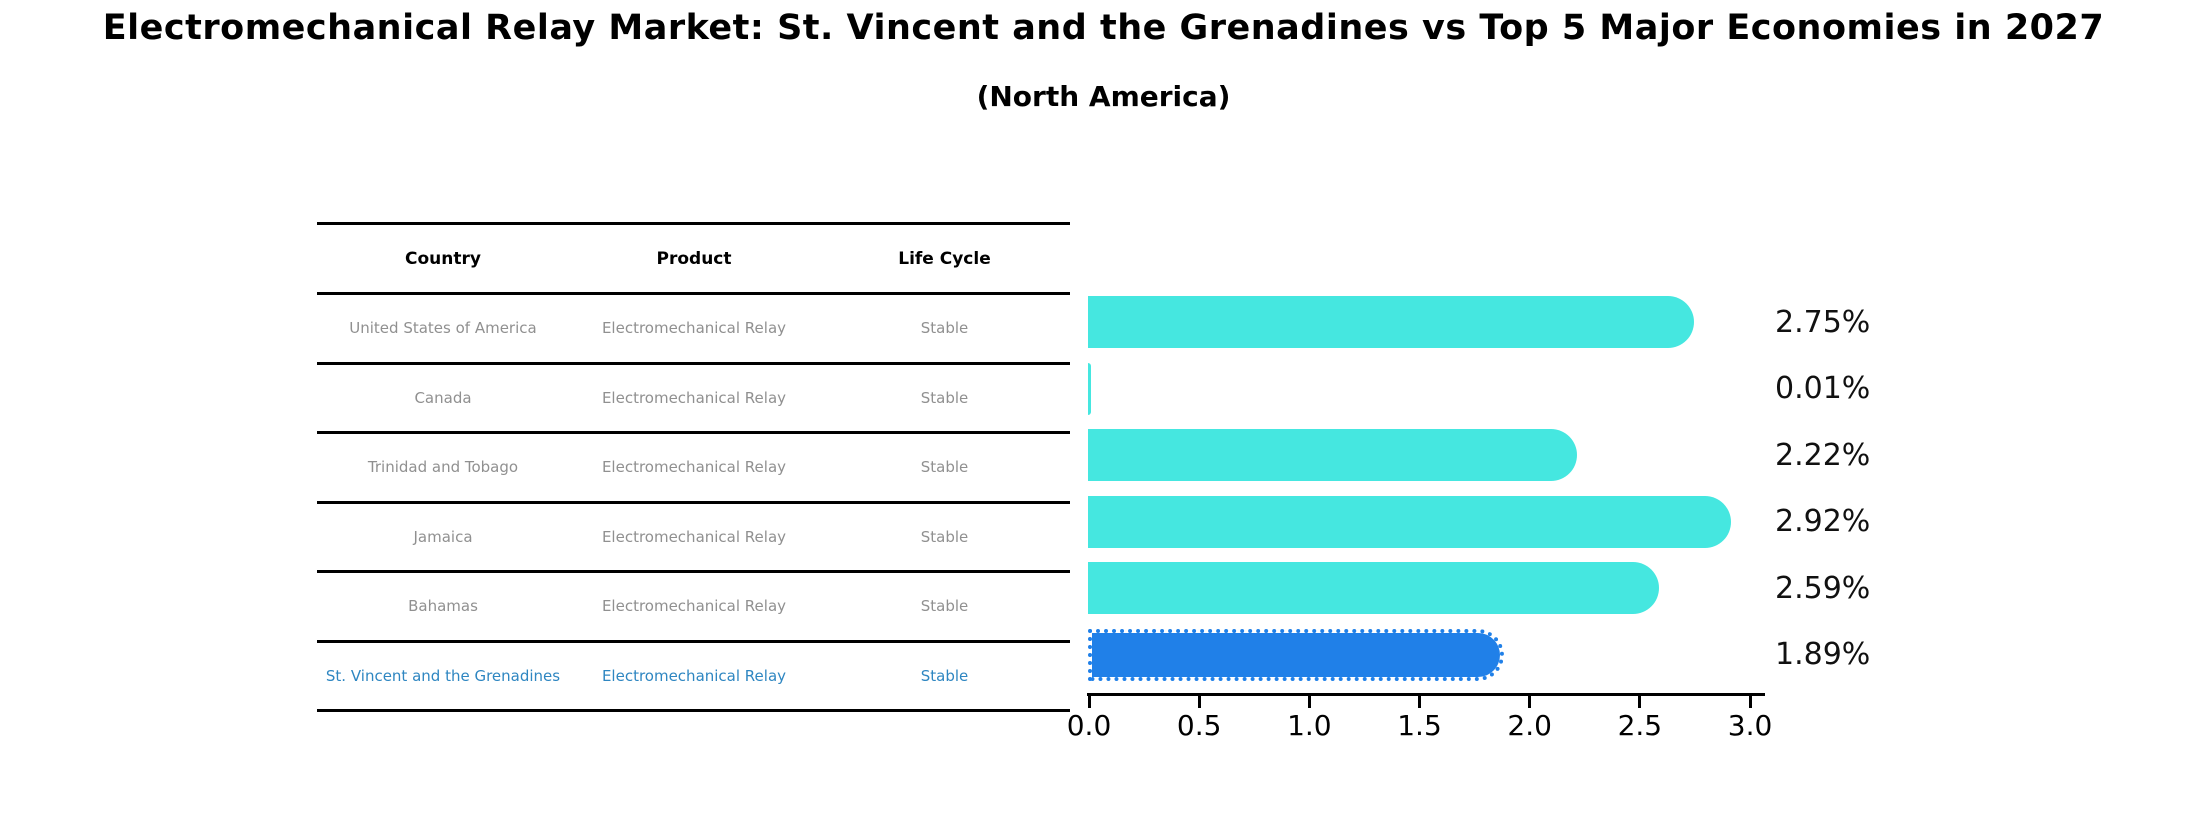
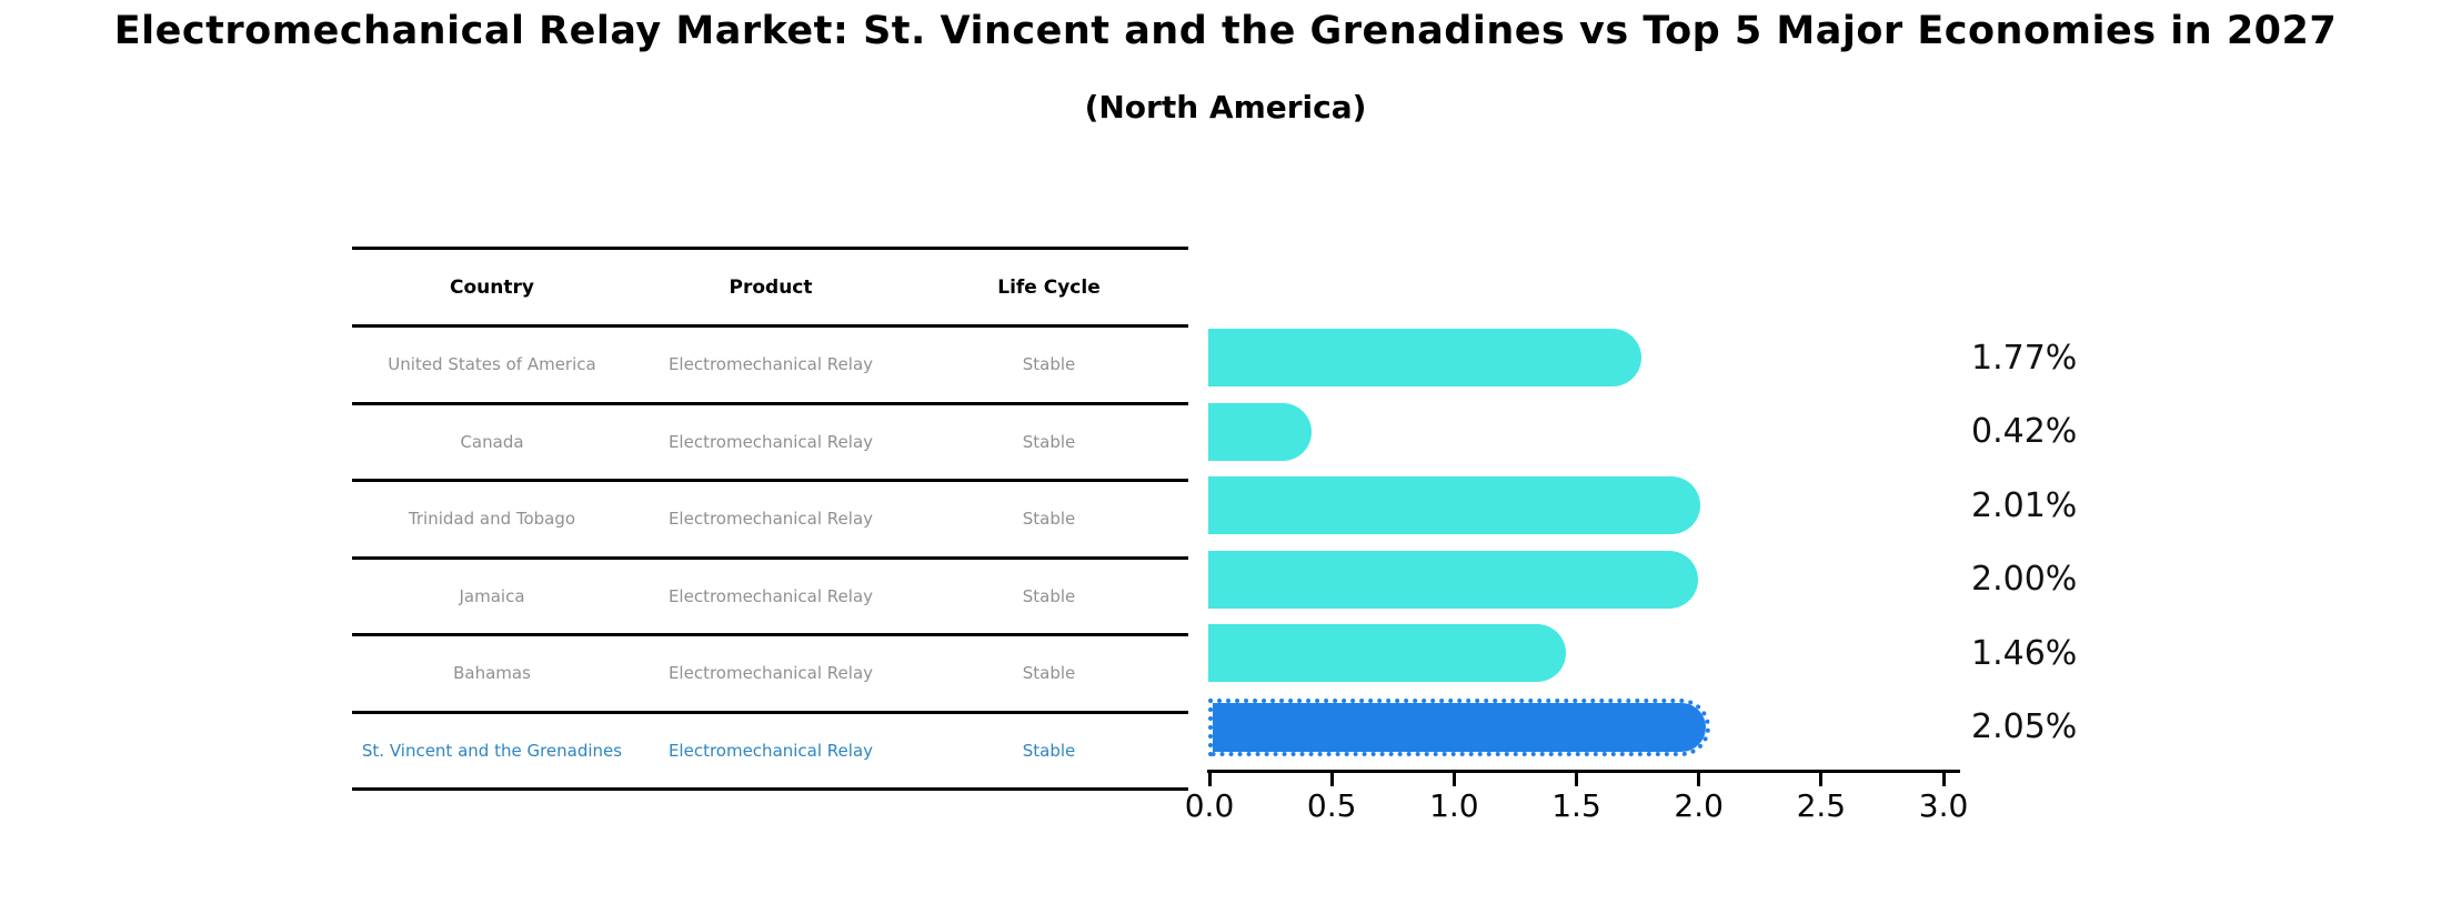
United States of America: 2.75% -> 1.77%
Canada: 0.01% -> 0.42%
Trinidad and Tobago: 2.22% -> 2.01%
Jamaica: 2.92% -> 2.00%
Bahamas: 2.59% -> 1.46%
St. Vincent and the Grenadines: 1.89% -> 2.05%
